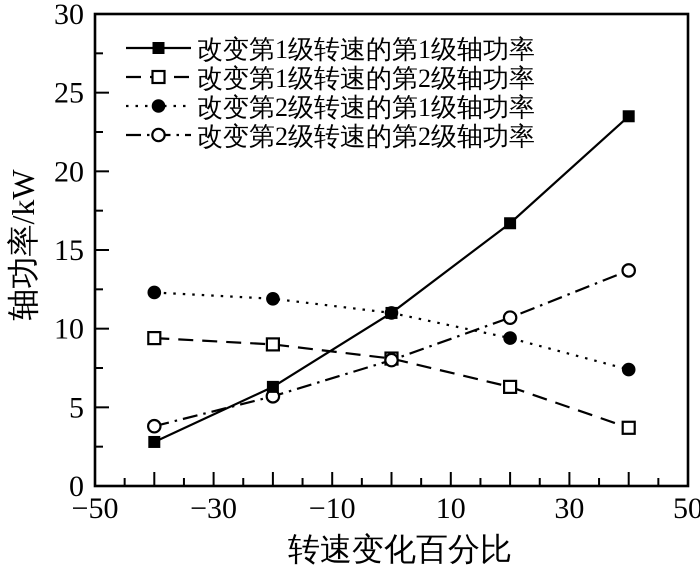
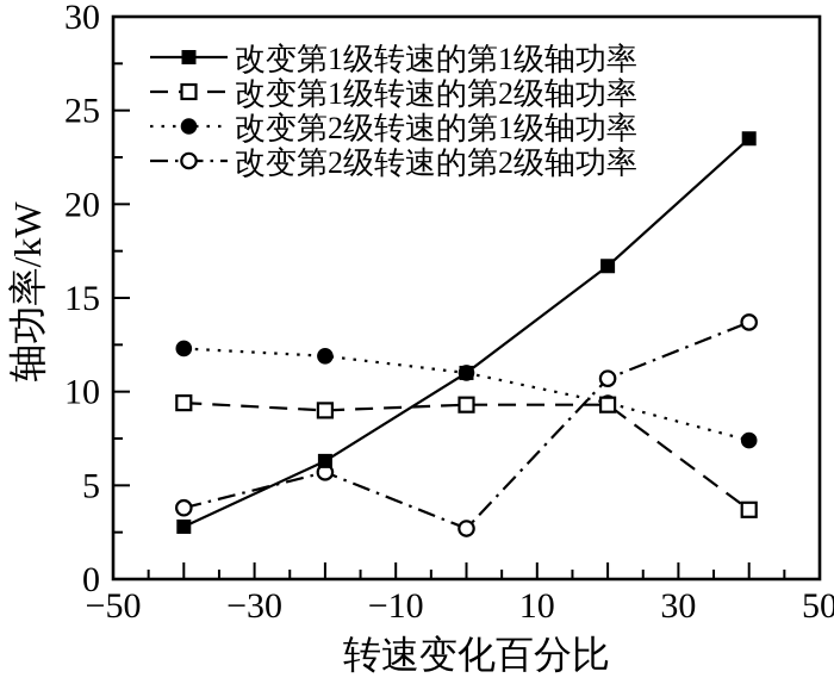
改变第1级转速的第2级轴功率/0: 8.1 -> 9.3
改变第2级转速的第2级轴功率/0: 8.0 -> 2.7
改变第1级转速的第2级轴功率/20: 6.3 -> 9.3
